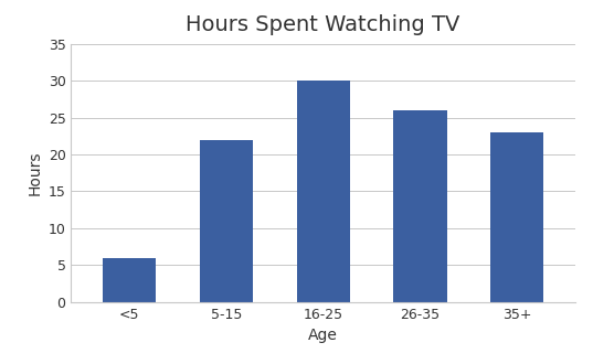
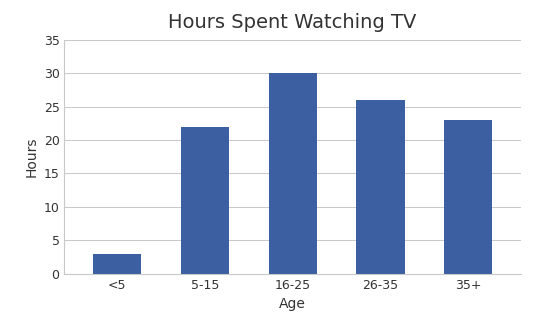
<5: 6 -> 3
